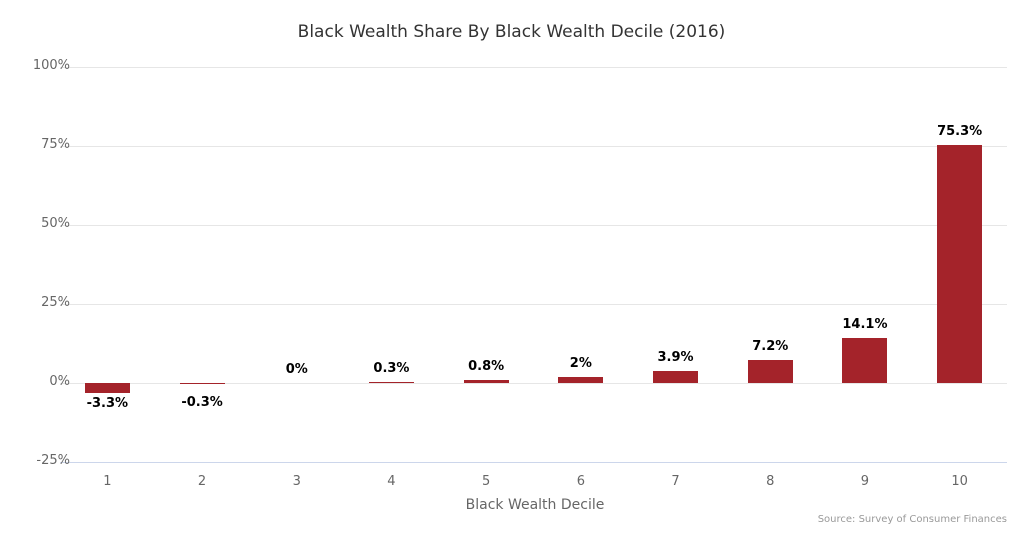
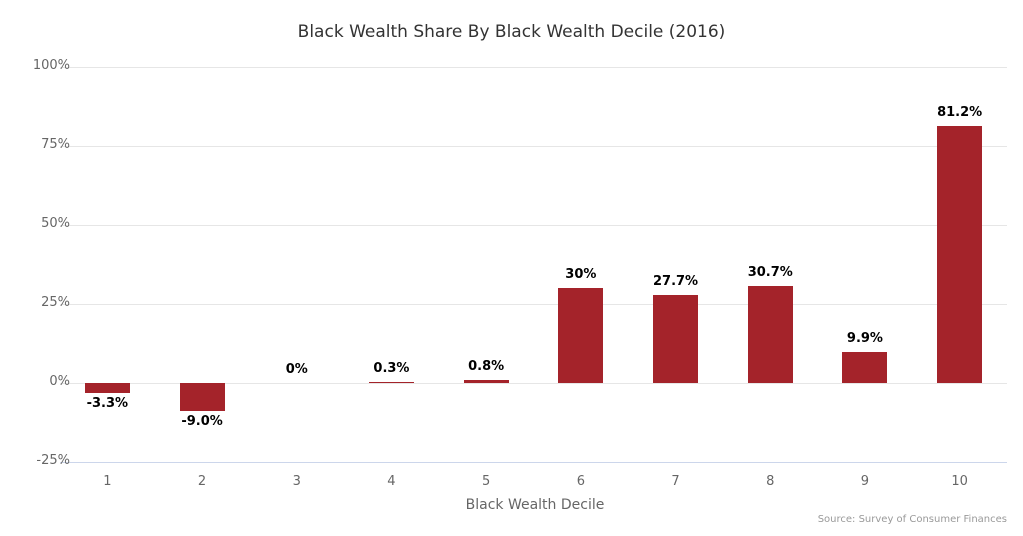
2: -0.3% -> -9.0%
6: 2% -> 30%
7: 3.9% -> 27.7%
8: 7.2% -> 30.7%
9: 14.1% -> 9.9%
10: 75.3% -> 81.2%
